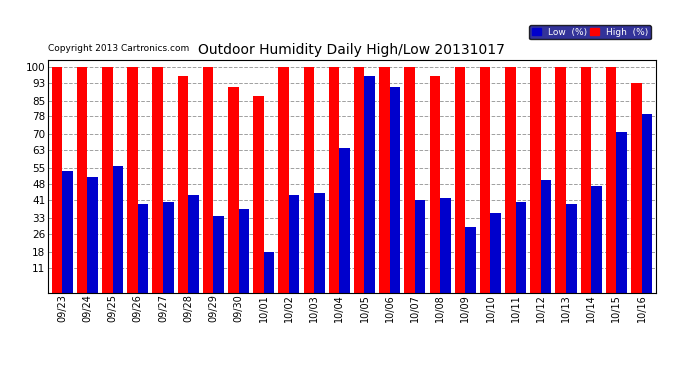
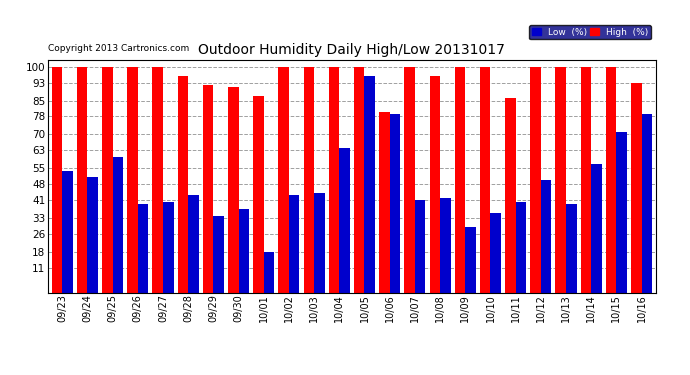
Low (%)/09/25: 56 -> 60
High (%)/09/29: 100 -> 92
High (%)/10/06: 100 -> 80
Low (%)/10/06: 91 -> 79
High (%)/10/11: 100 -> 86
Low (%)/10/14: 47 -> 57
